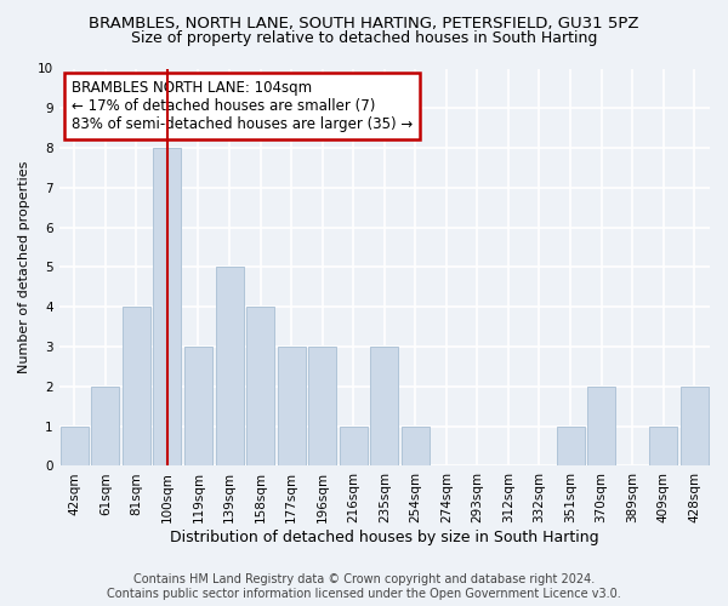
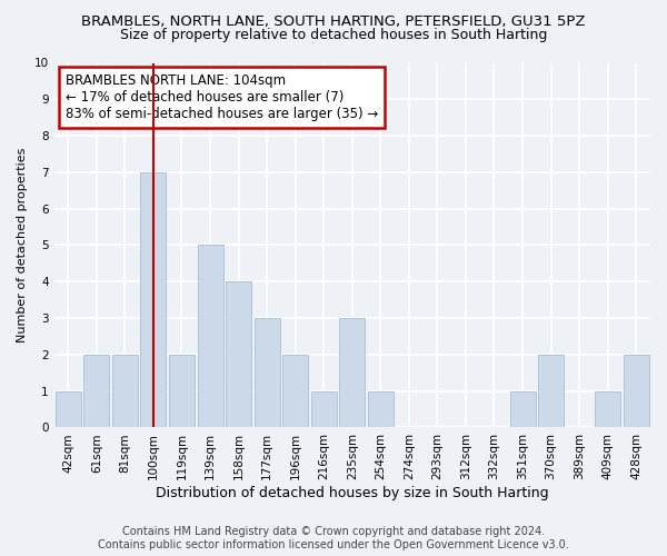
81sqm: 4 -> 2
100sqm: 8 -> 7
119sqm: 3 -> 2
196sqm: 3 -> 2
